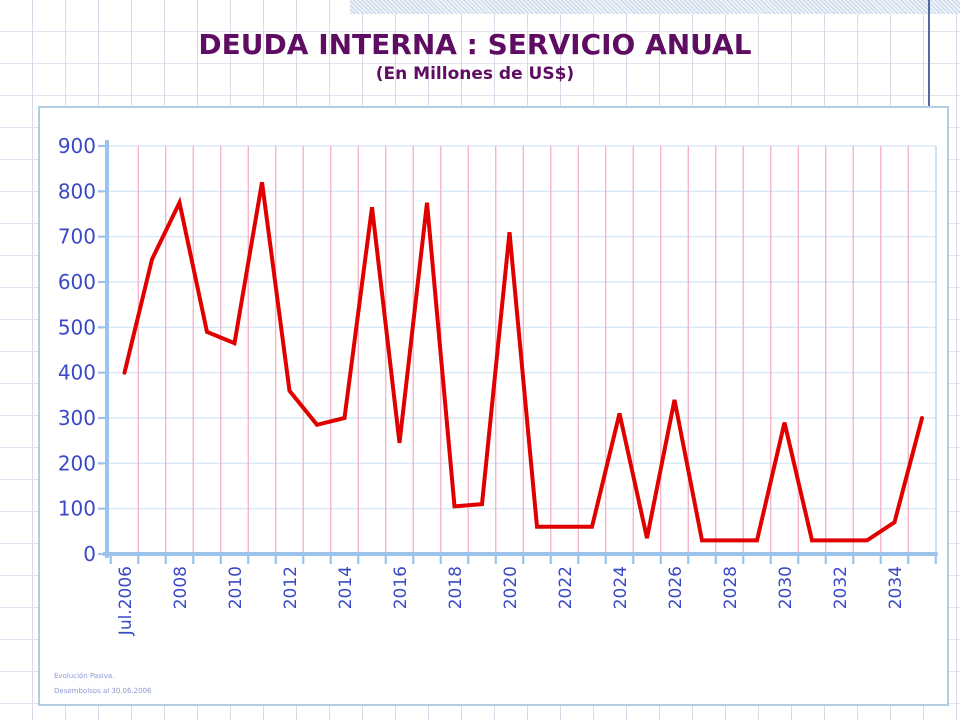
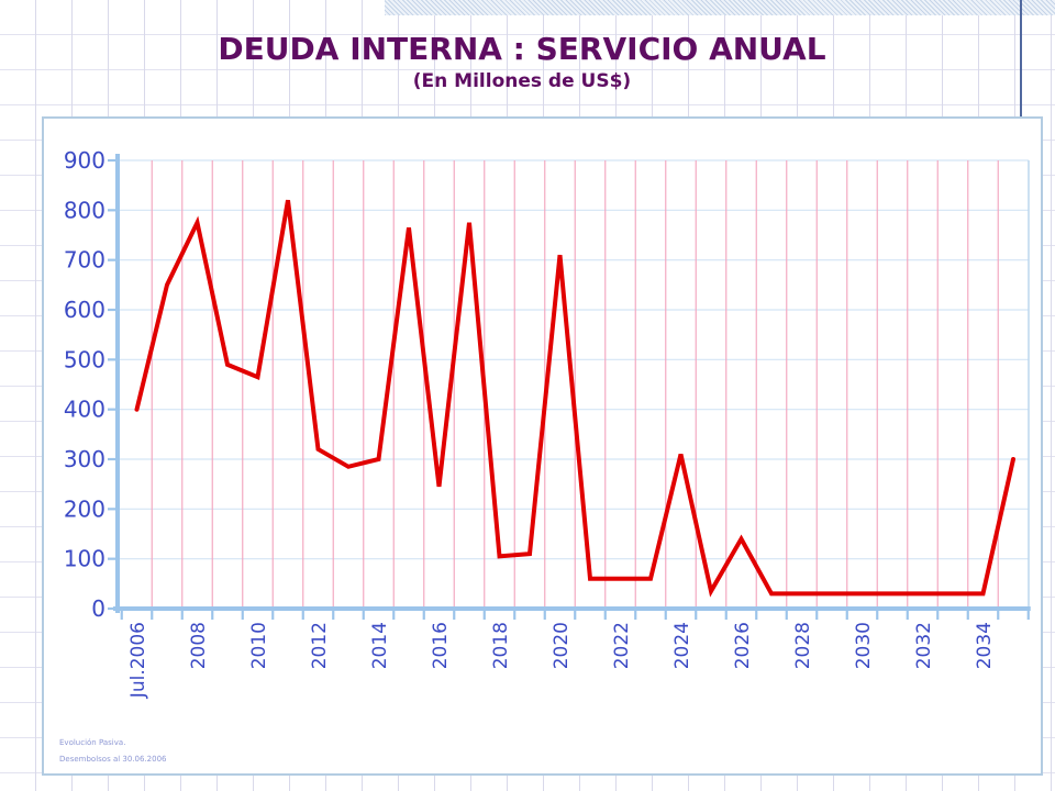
2012: 360 -> 320
2026: 340 -> 140
2030: 290 -> 30
2034: 70 -> 30
